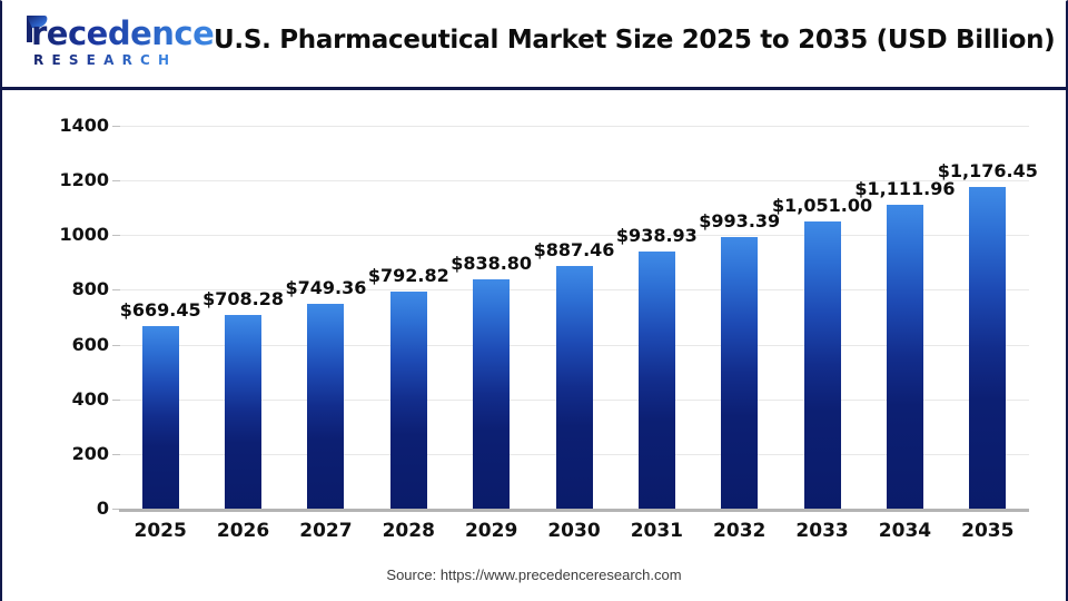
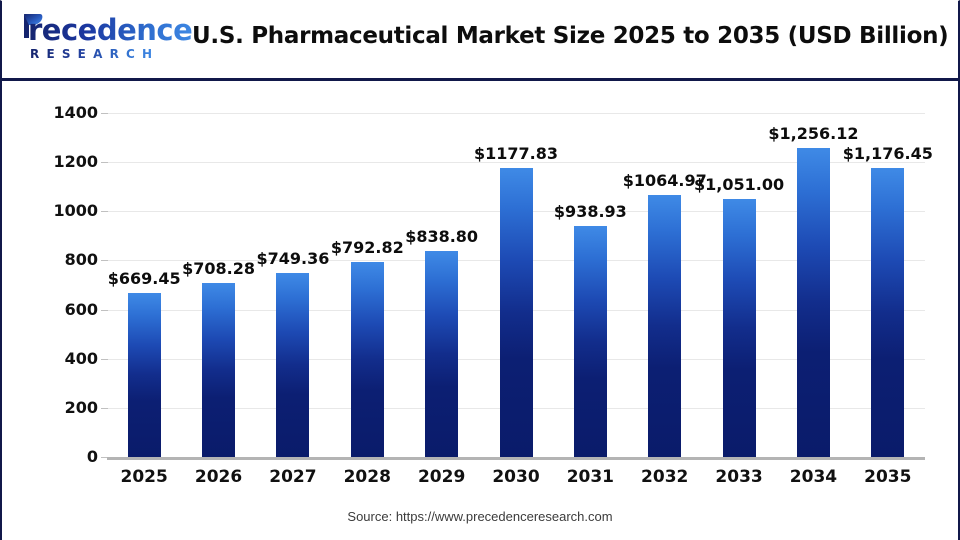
2030: $887.46 -> $1177.83
2032: $993.39 -> $1064.97
2034: $1,111.96 -> $1,256.12
